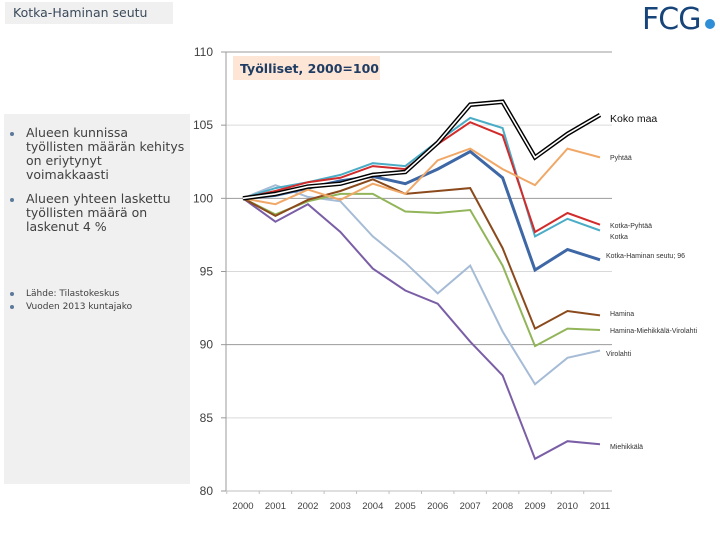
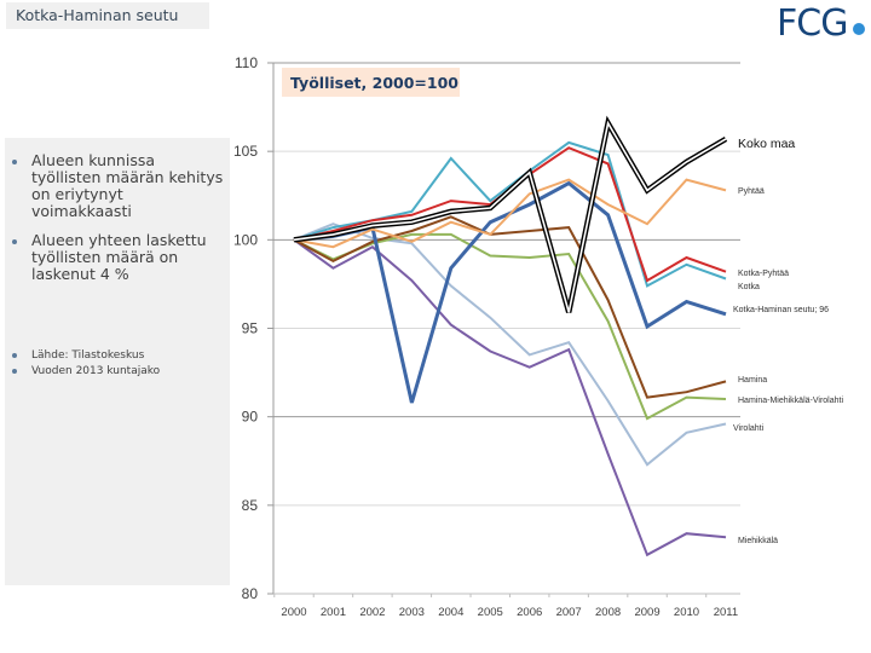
Kotka-Haminan seutu; 96/2003: 101.2 -> 90.8
Kotka/2004: 102.4 -> 104.6
Kotka-Haminan seutu; 96/2004: 101.5 -> 98.4
Koko maa/2007: 106.4 -> 95.9
Virolahti/2007: 95.4 -> 94.2
Miehikkälä/2007: 90.2 -> 93.8
Hamina/2010: 92.3 -> 91.4
